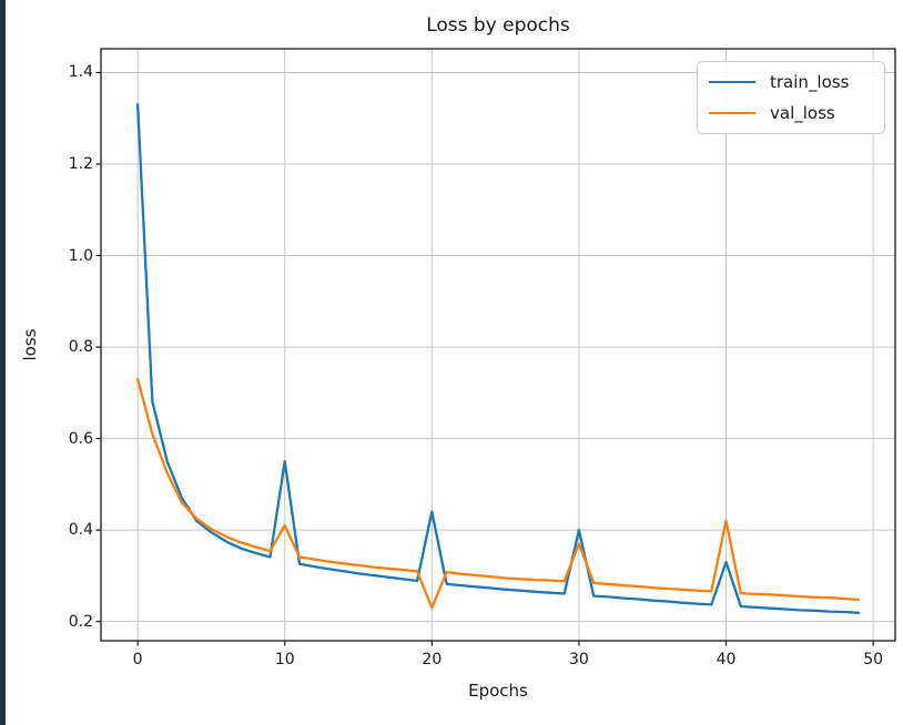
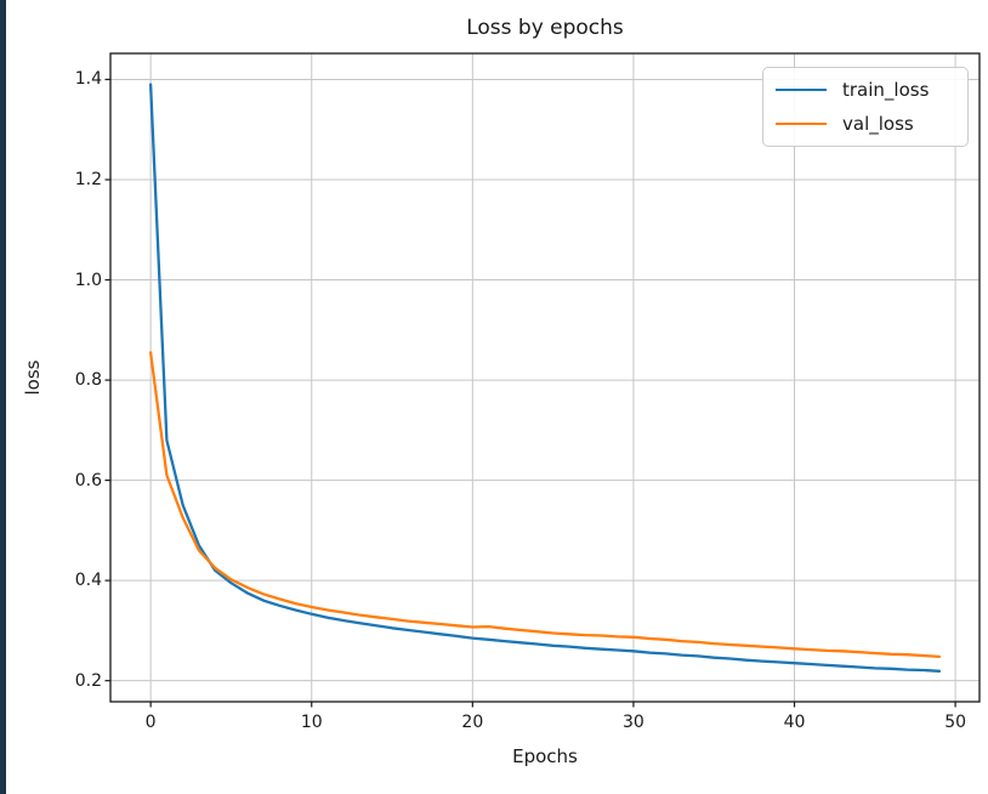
train_loss/0: 1.33 -> 1.39
val_loss/0: 0.73 -> 0.85
train_loss/10: 0.55 -> 0.33
val_loss/10: 0.41 -> 0.35
train_loss/20: 0.44 -> 0.28
val_loss/20: 0.23 -> 0.31
train_loss/30: 0.40 -> 0.26
val_loss/30: 0.37 -> 0.29
train_loss/40: 0.33 -> 0.23
val_loss/40: 0.42 -> 0.26
